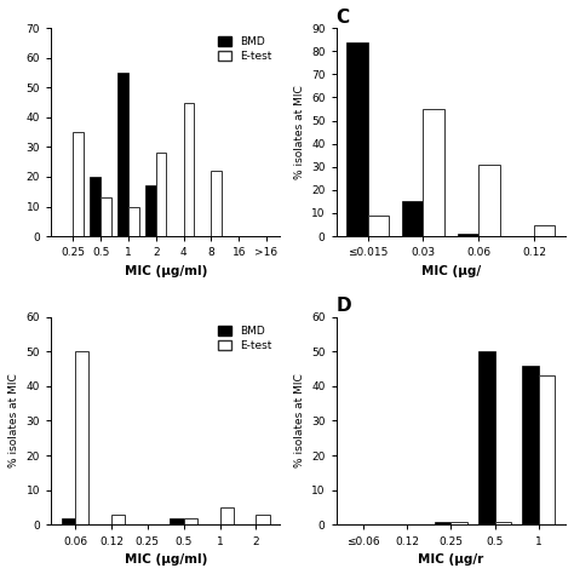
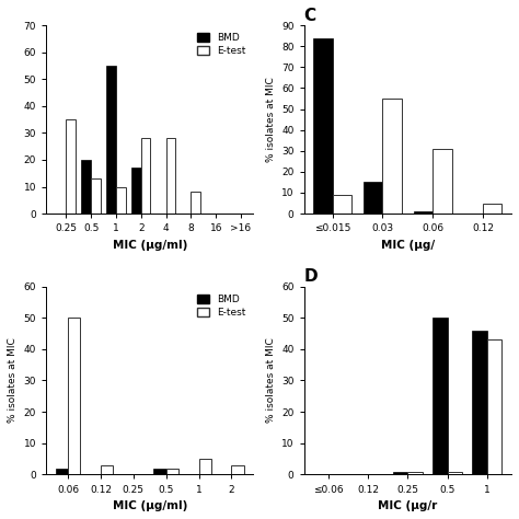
E-test/4: 45 -> 28
E-test/8: 22 -> 8
